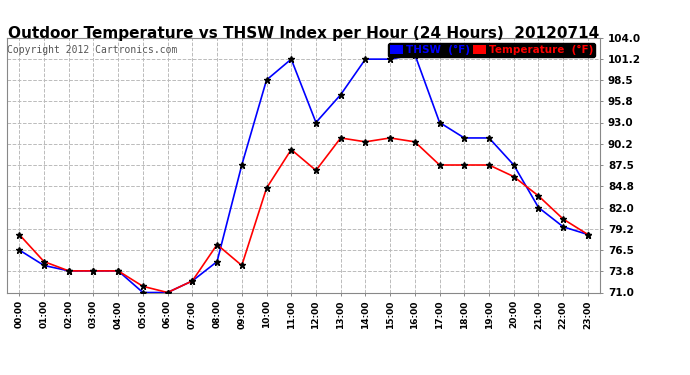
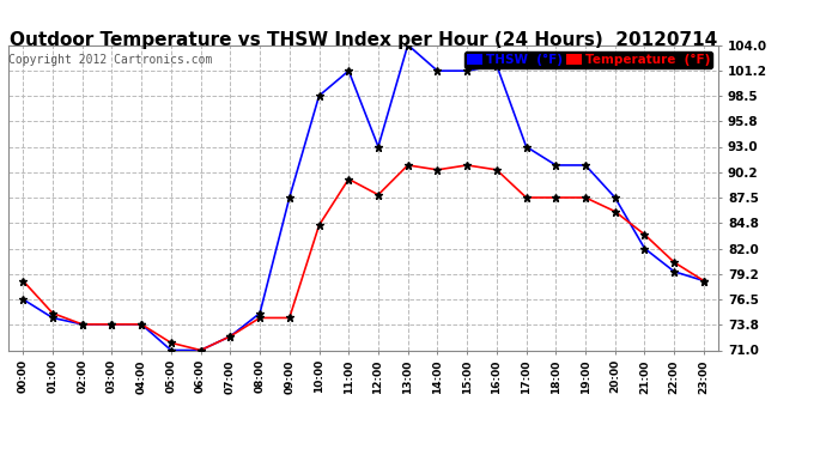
Temperature (°F)/08:00: 77.2 -> 74.5
Temperature (°F)/12:00: 86.8 -> 87.8
THSW (°F)/13:00: 96.6 -> 104.0
